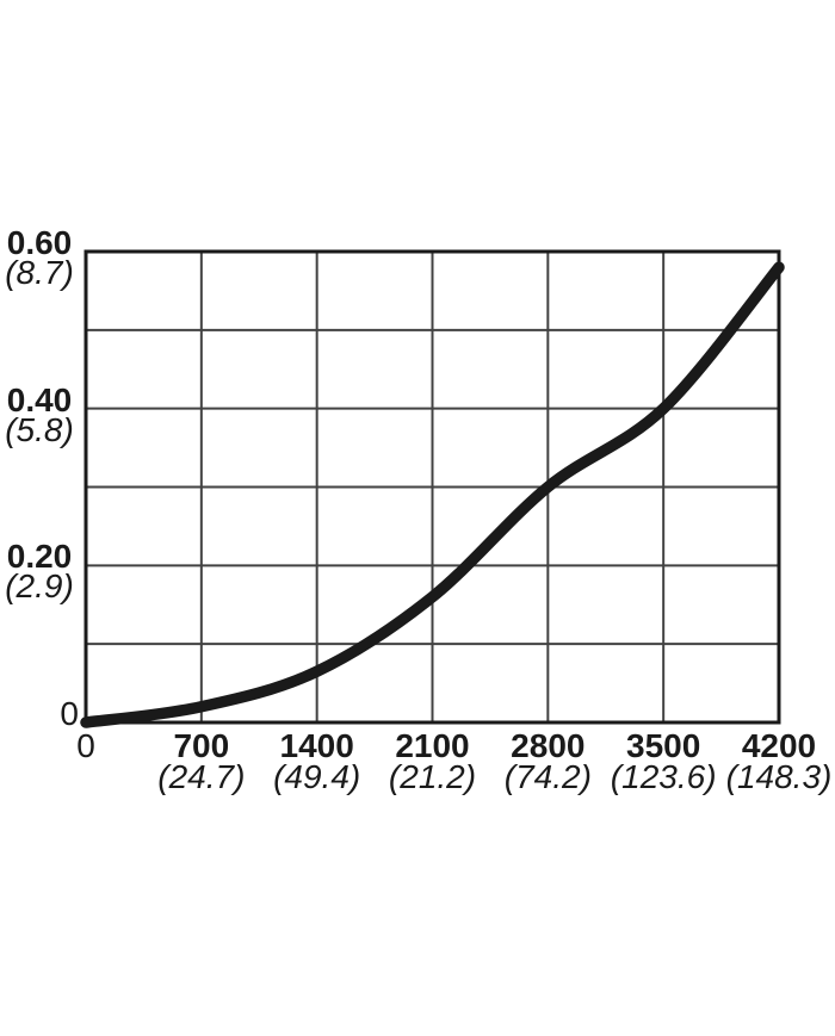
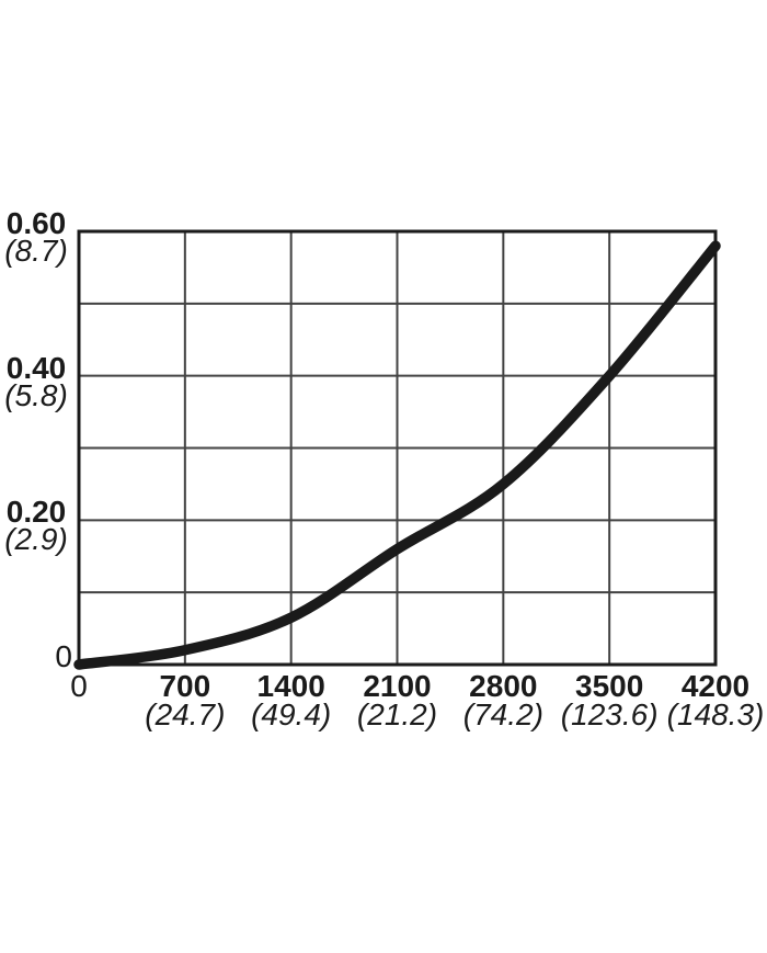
2800: 0.30 -> 0.25
